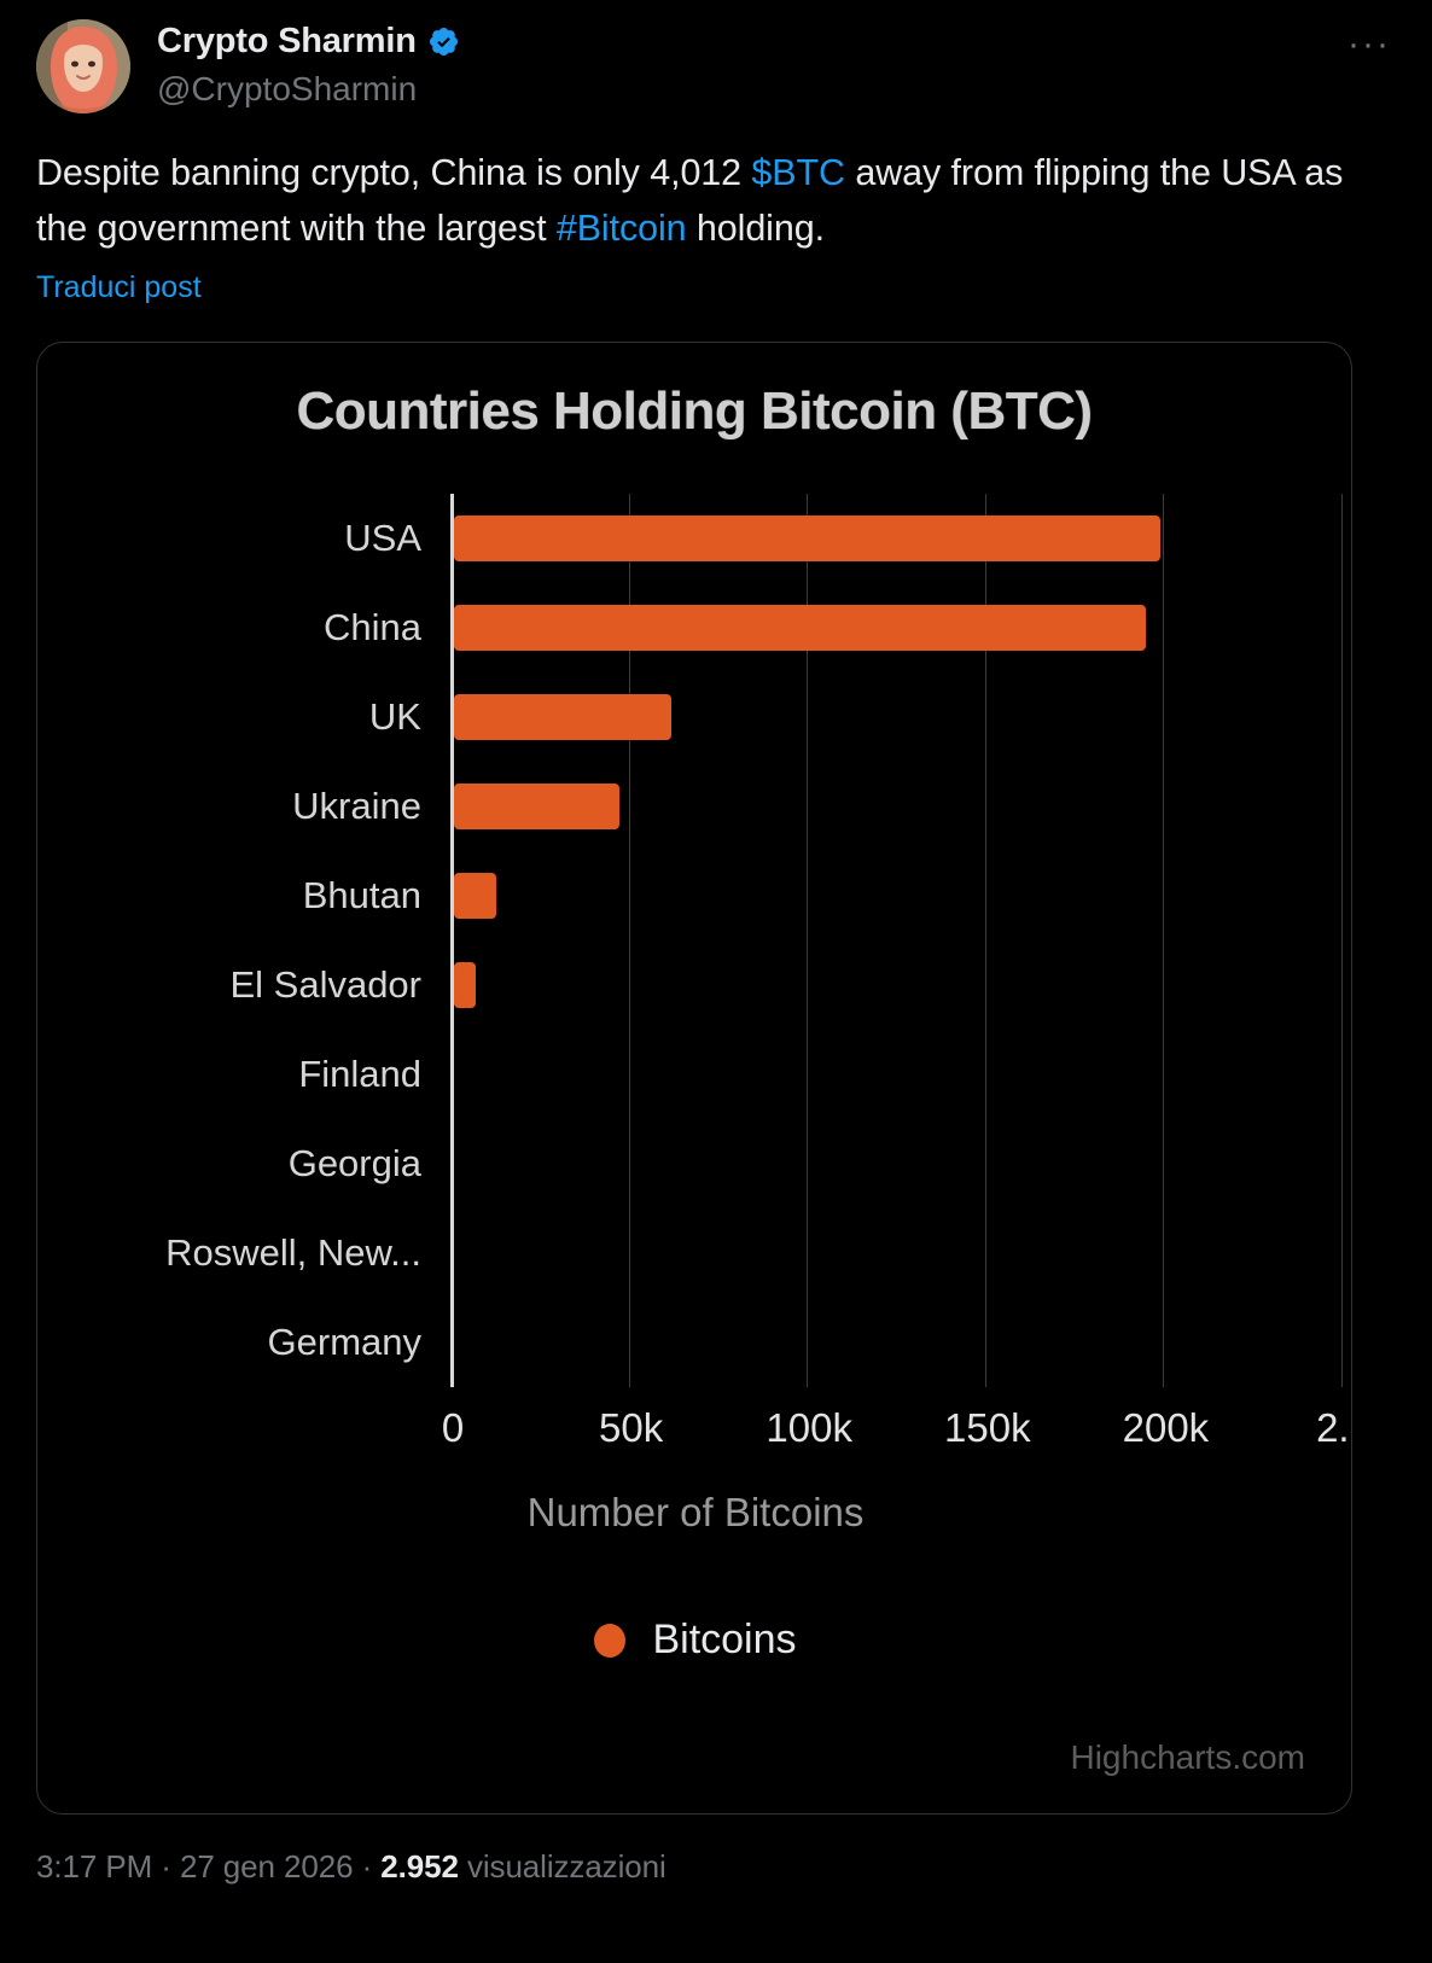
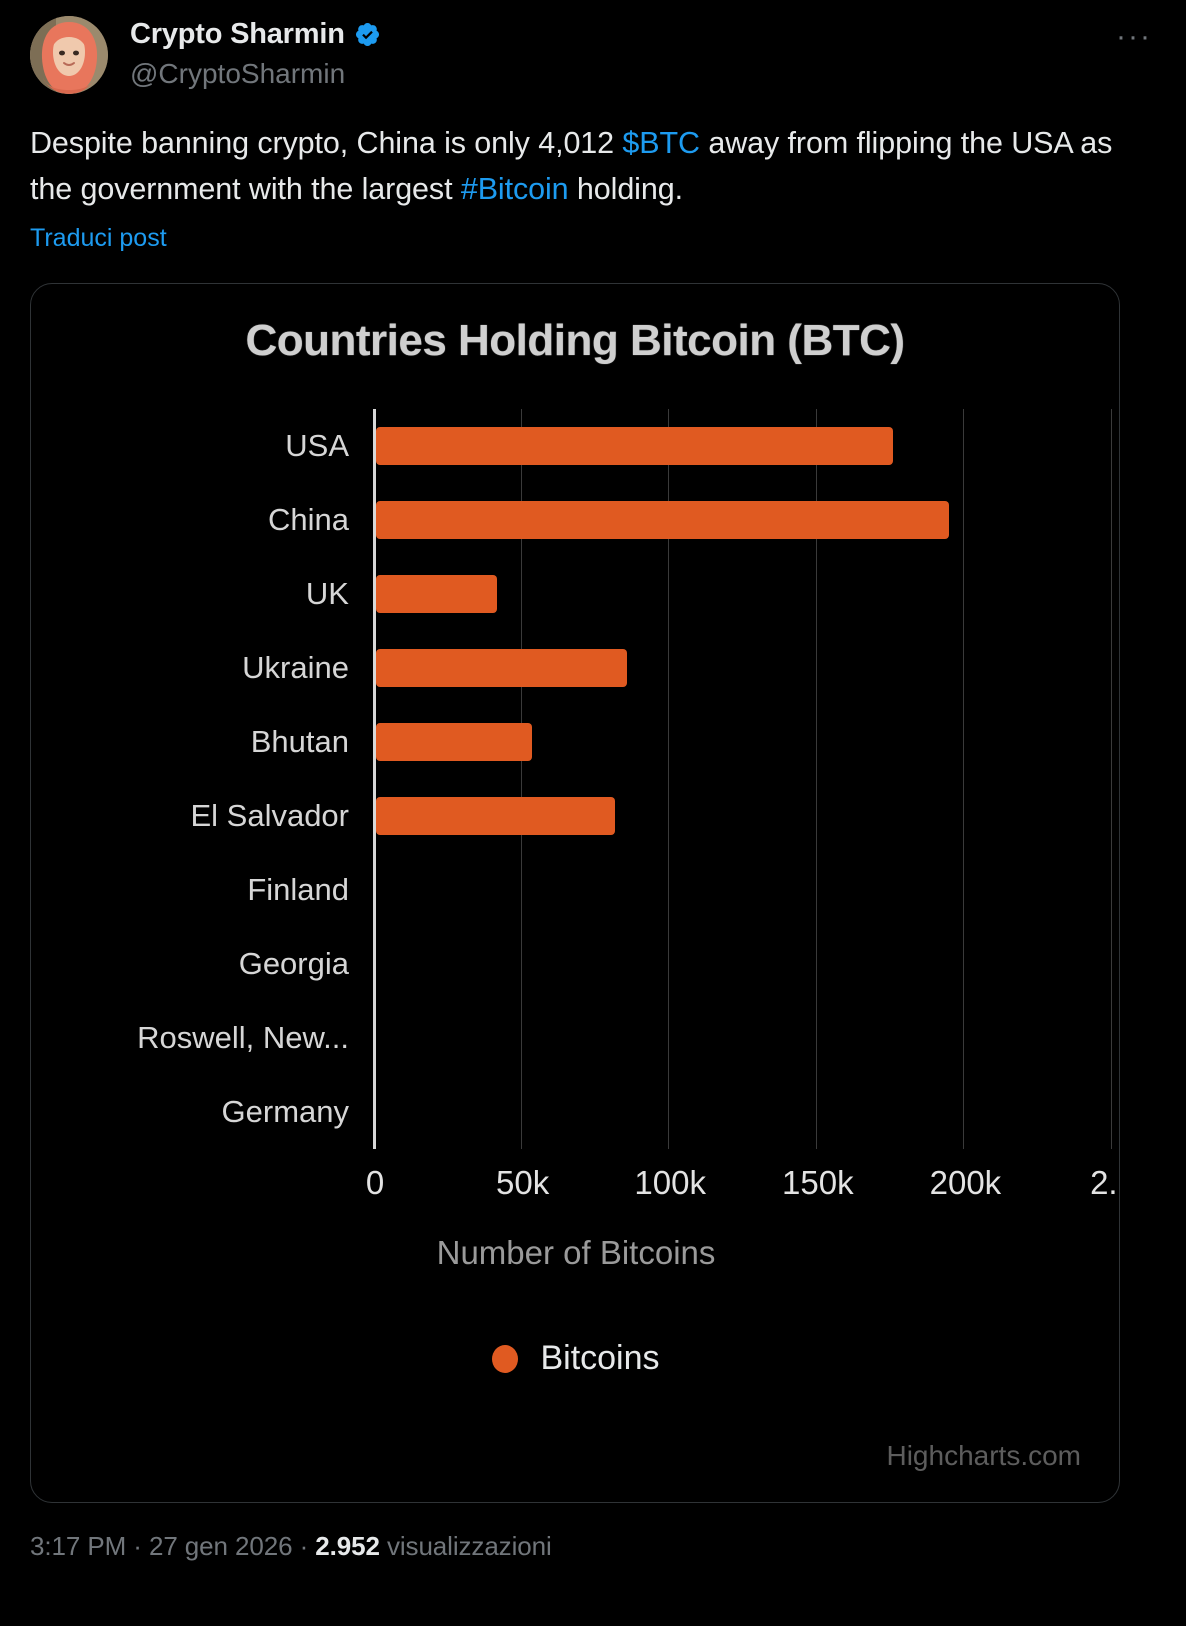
USA: 198k -> 175k
UK: 61k -> 41k
Ukraine: 46k -> 85k
Bhutan: 12k -> 53k
El Salvador: 6k -> 81k
